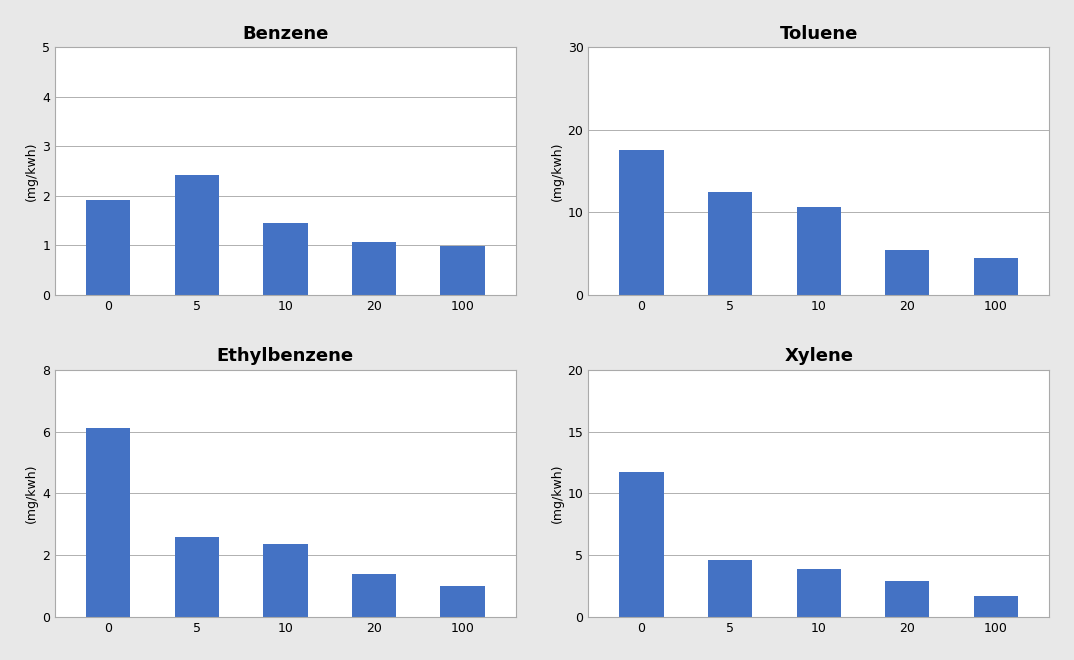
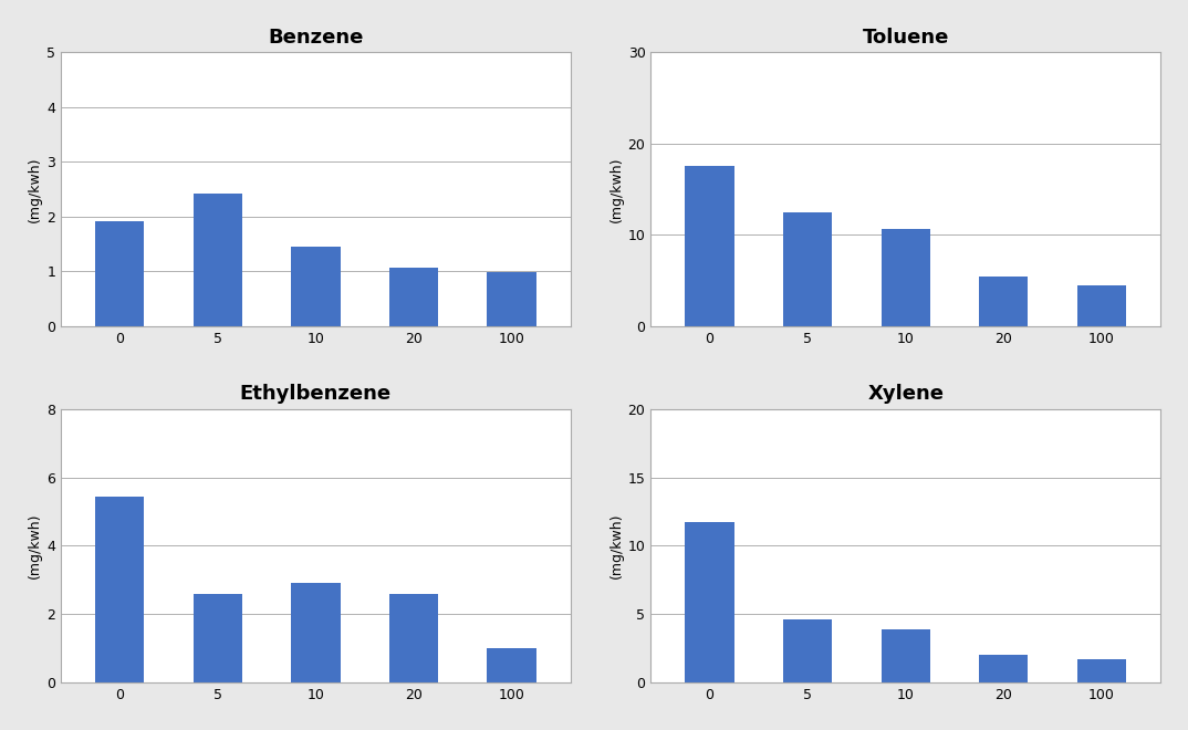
Ethylbenzene/0: 6.10 -> 5.45
Ethylbenzene/10: 2.35 -> 2.90
Ethylbenzene/20: 1.40 -> 2.60
Xylene/20: 2.9 -> 2.0
